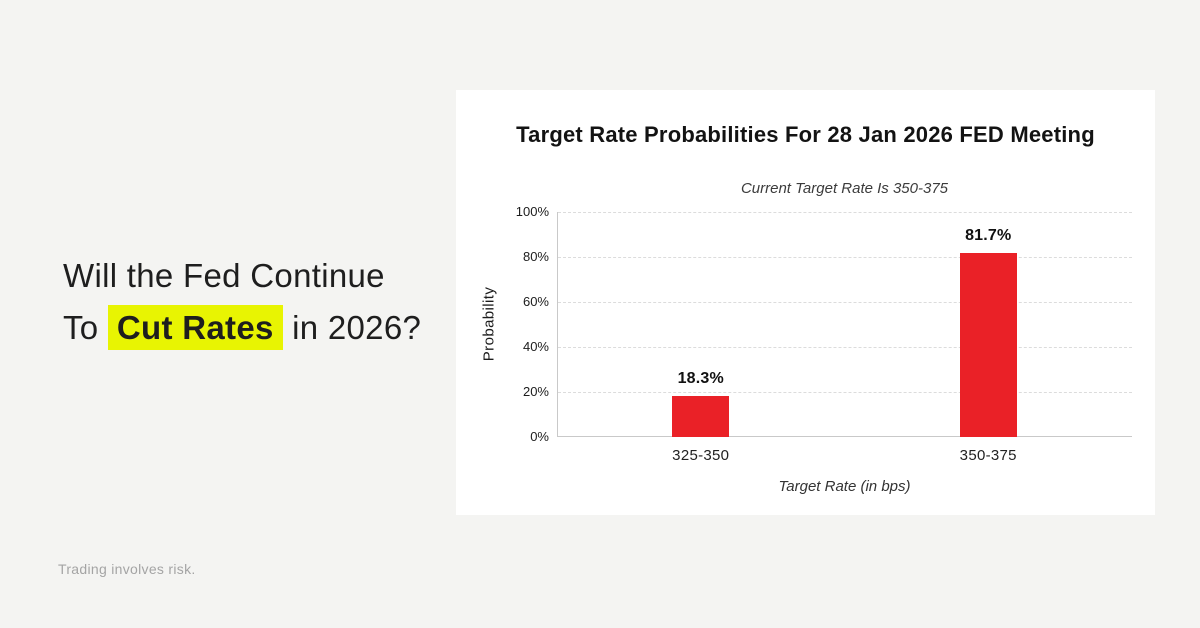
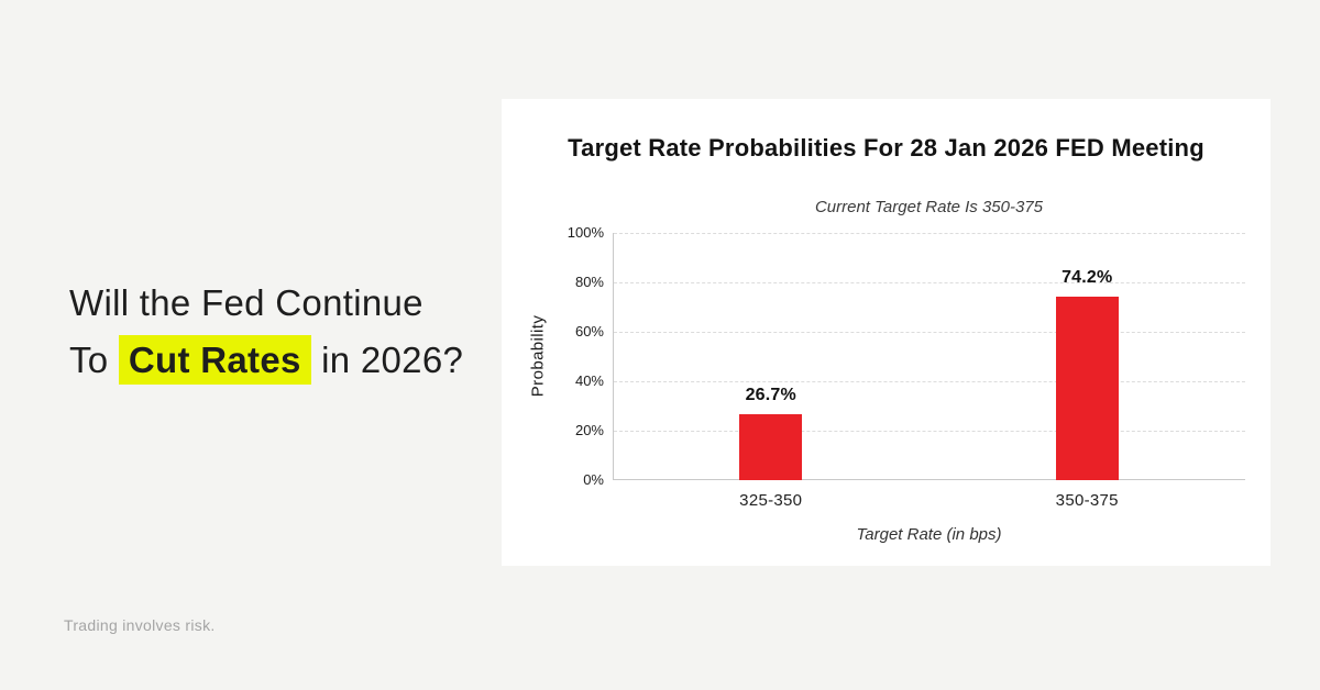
325-350: 18.3% -> 26.7%
350-375: 81.7% -> 74.2%
